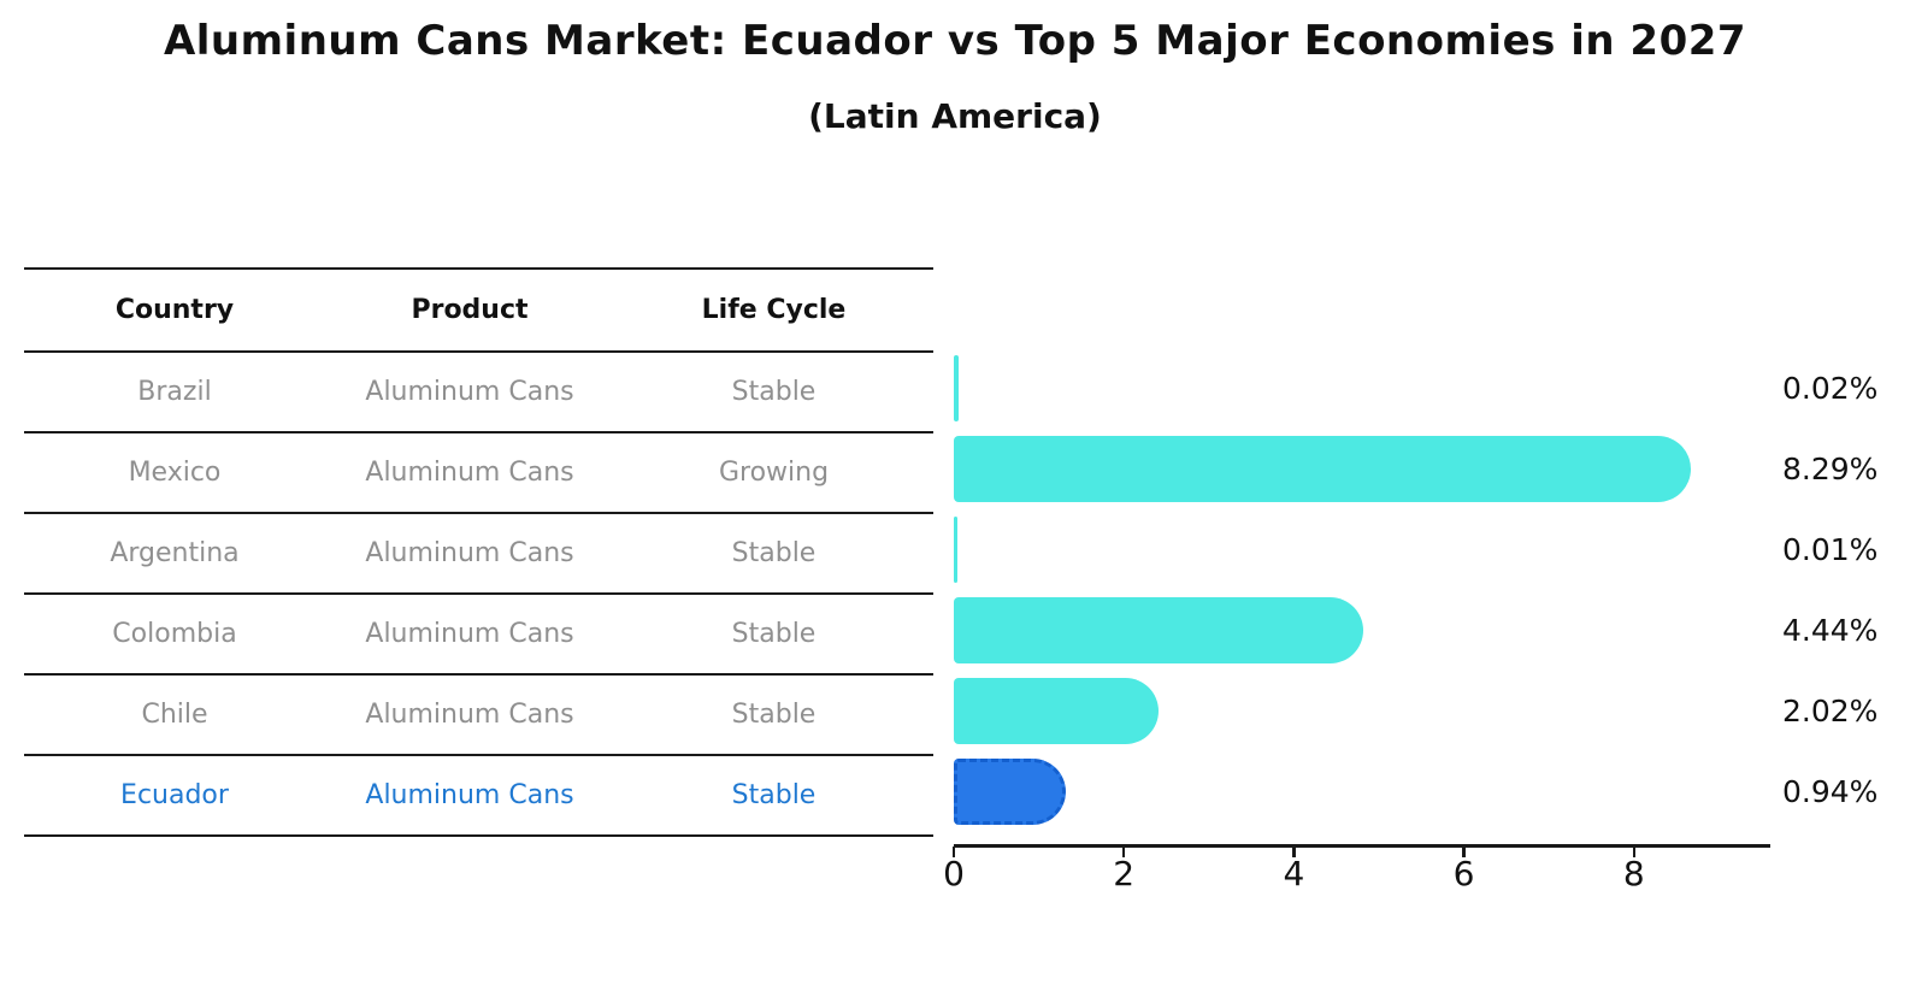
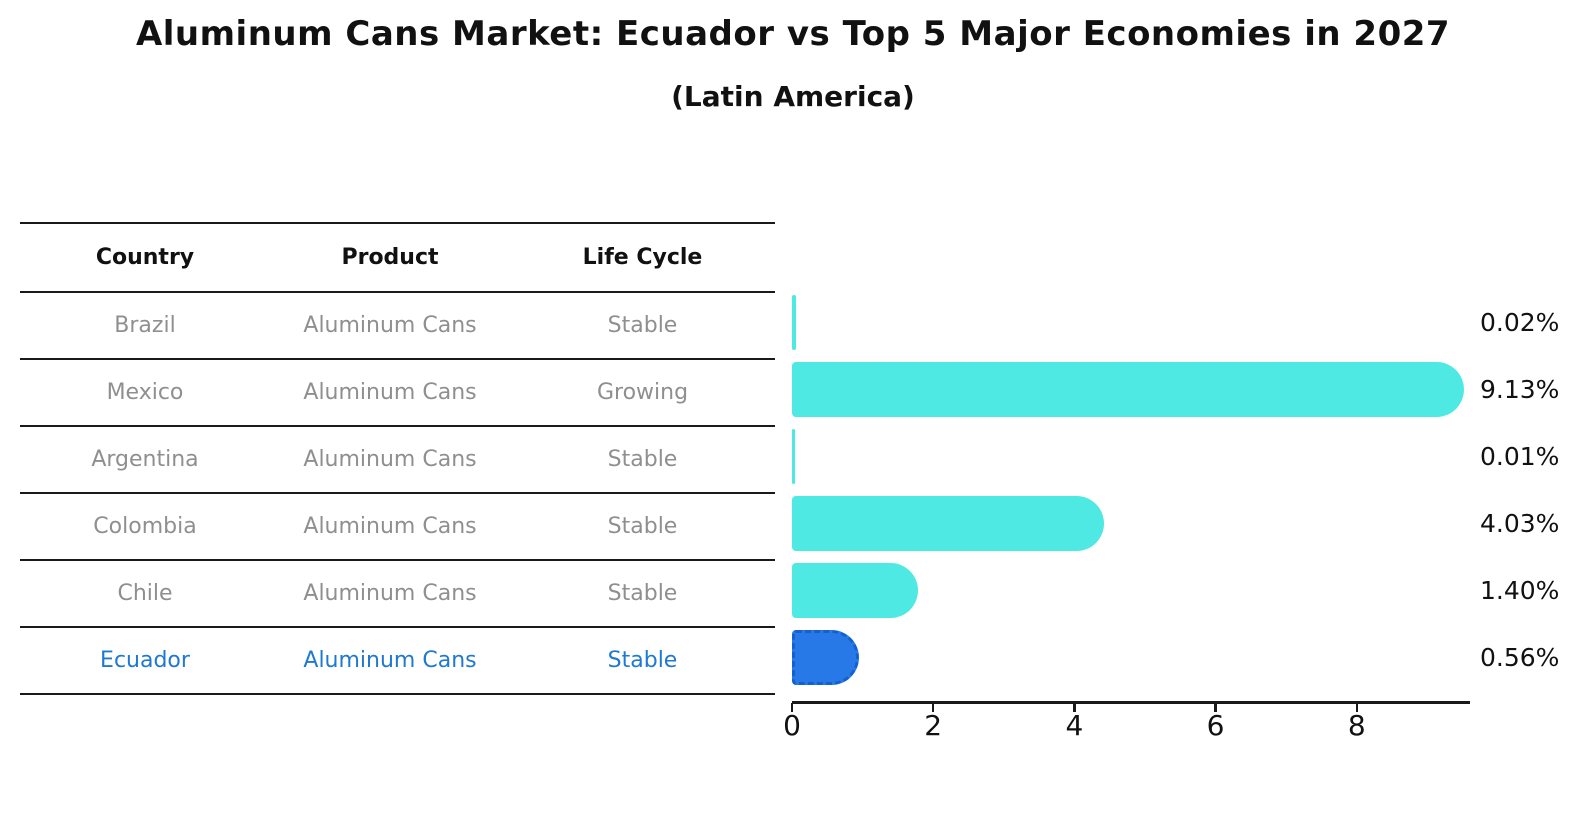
Mexico: 8.29% -> 9.13%
Colombia: 4.44% -> 4.03%
Chile: 2.02% -> 1.40%
Ecuador: 0.94% -> 0.56%
